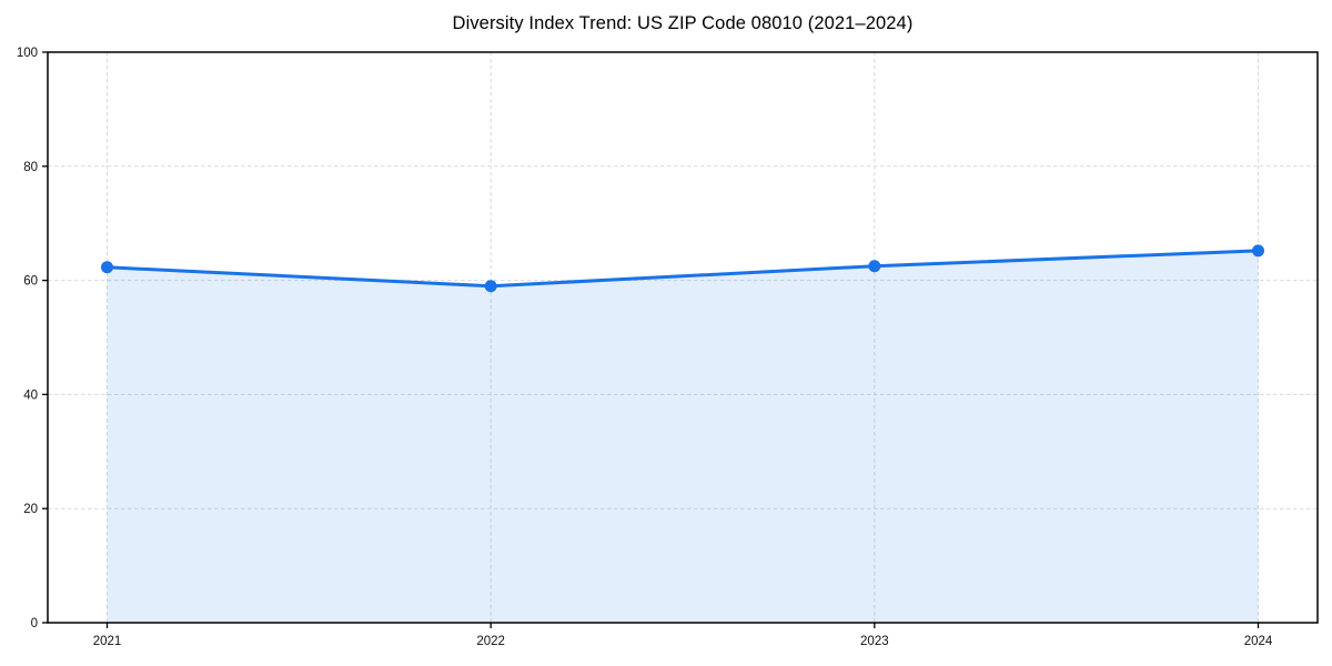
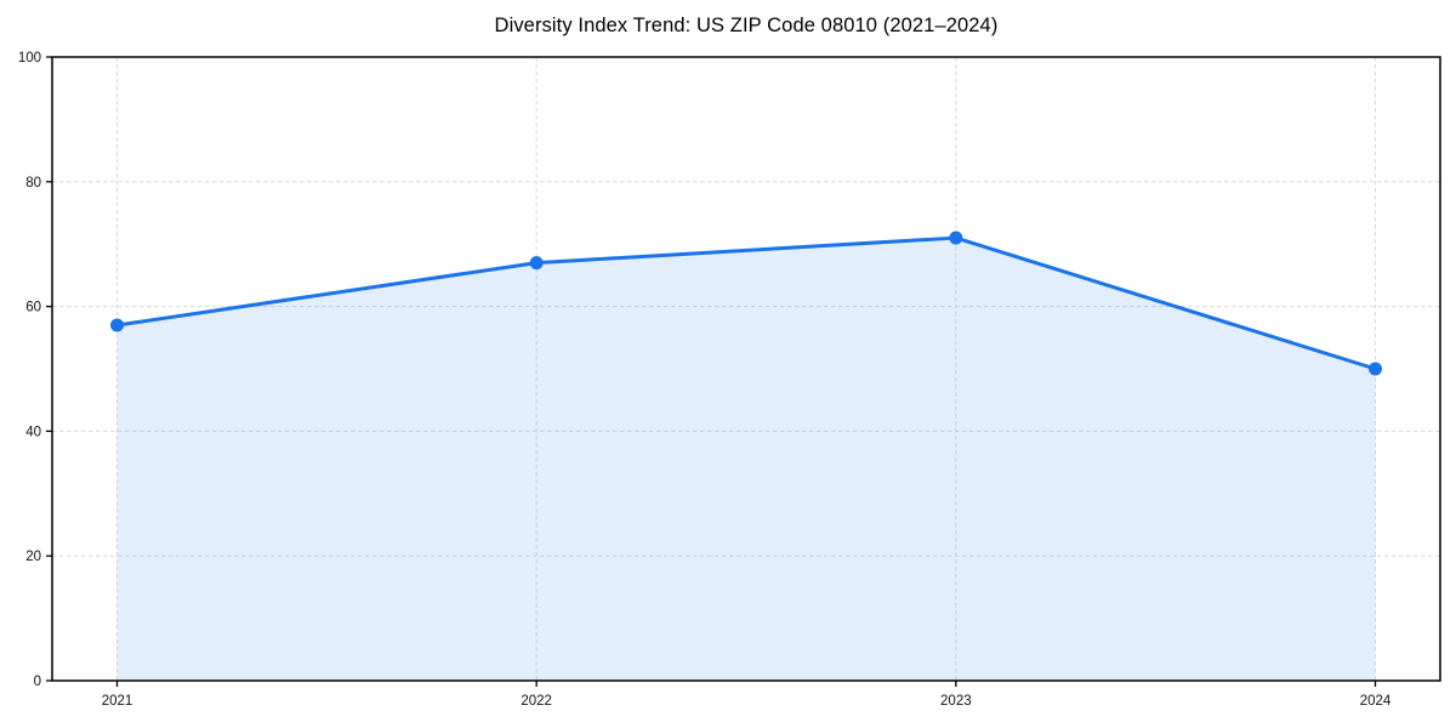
2021: 62 -> 57
2022: 59 -> 67
2023: 62 -> 71
2024: 65 -> 50
